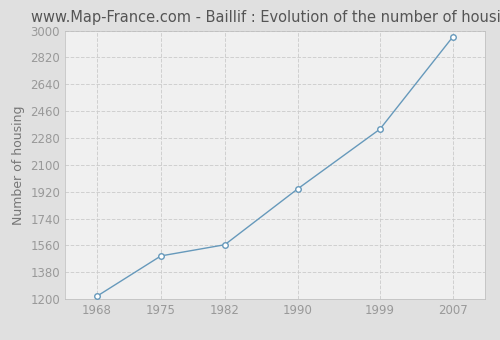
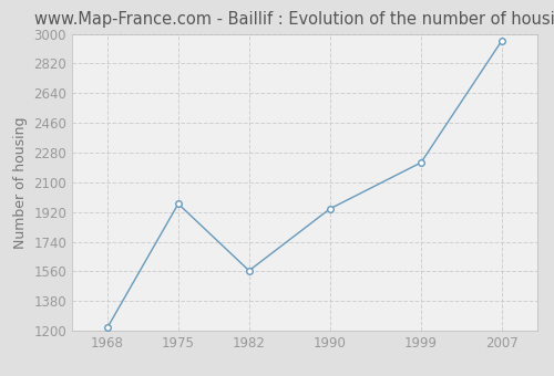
1975: 1490 -> 1970
1999: 2340 -> 2220
